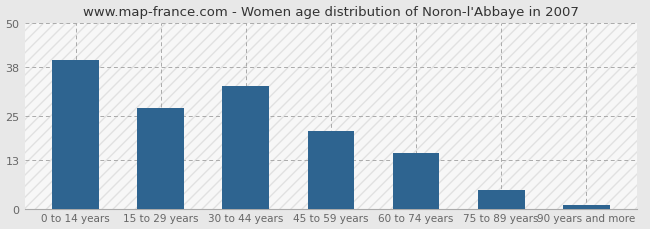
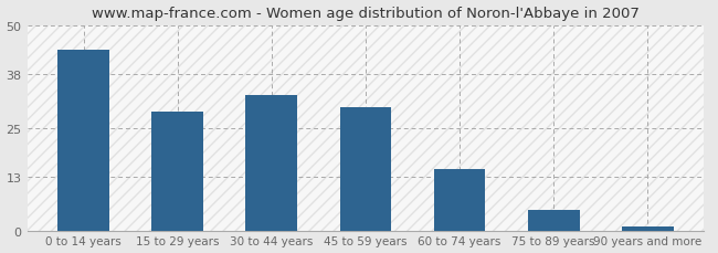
0 to 14 years: 40 -> 44
15 to 29 years: 27 -> 29
45 to 59 years: 21 -> 30
